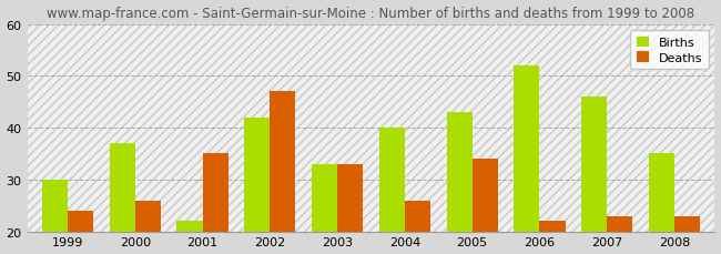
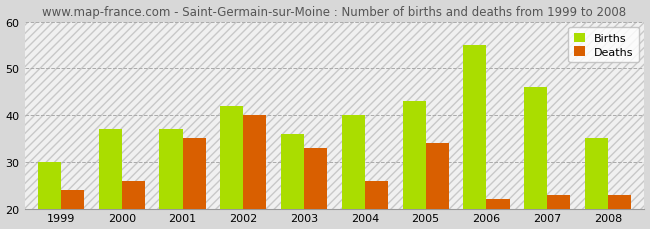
Births/2001: 22 -> 37
Deaths/2002: 47 -> 40
Births/2003: 33 -> 36
Births/2006: 52 -> 55
